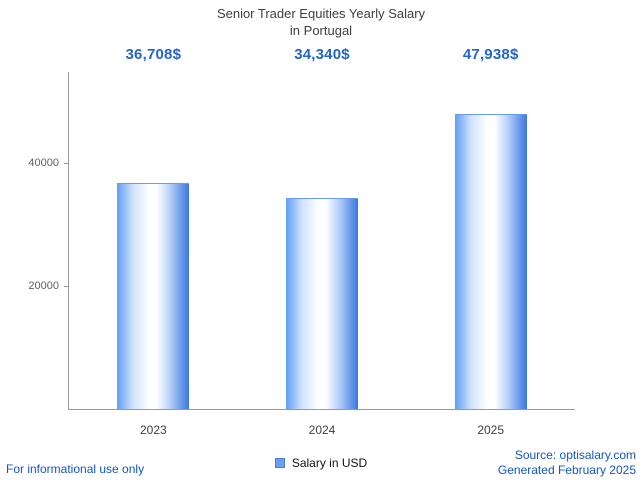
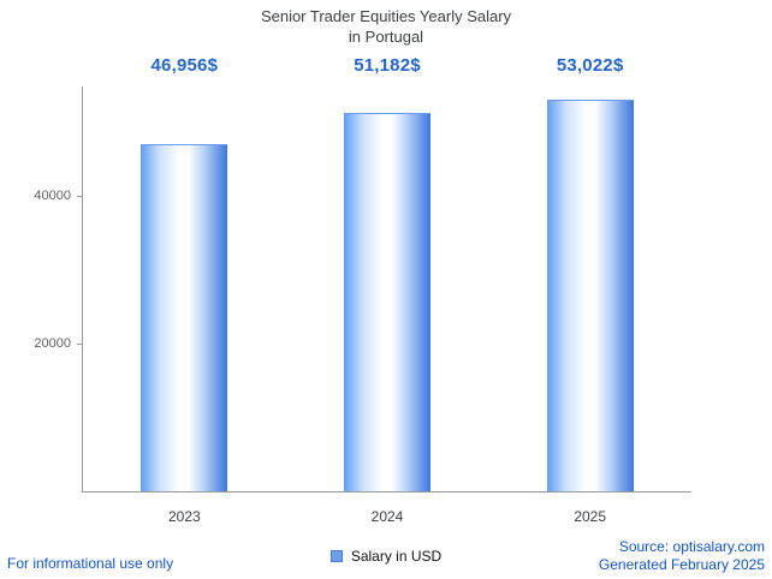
2023: 36,708 -> 46,956
2024: 34,340 -> 51,182
2025: 47,938 -> 53,022
